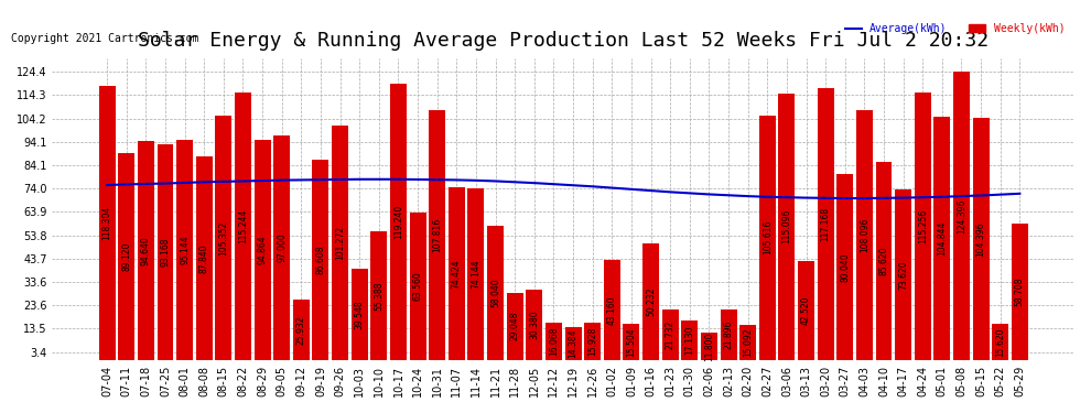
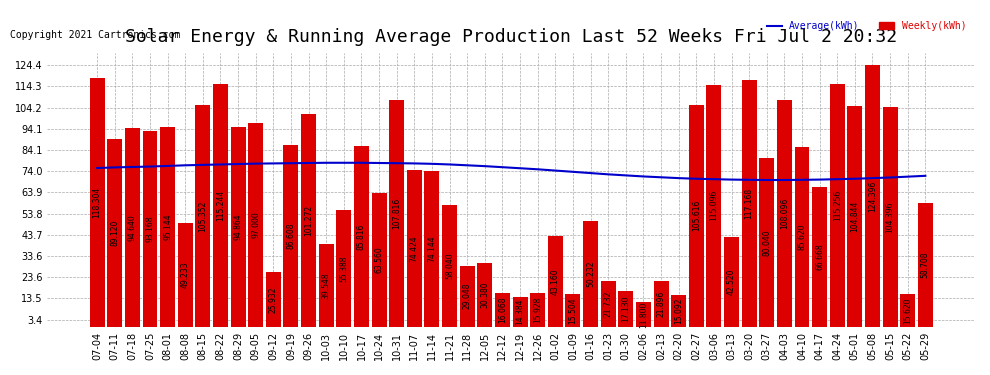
Weekly(kWh)/08-08: 87.840 -> 49.233
Weekly(kWh)/10-17: 119.240 -> 85.816
Weekly(kWh)/04-17: 73.620 -> 66.668
